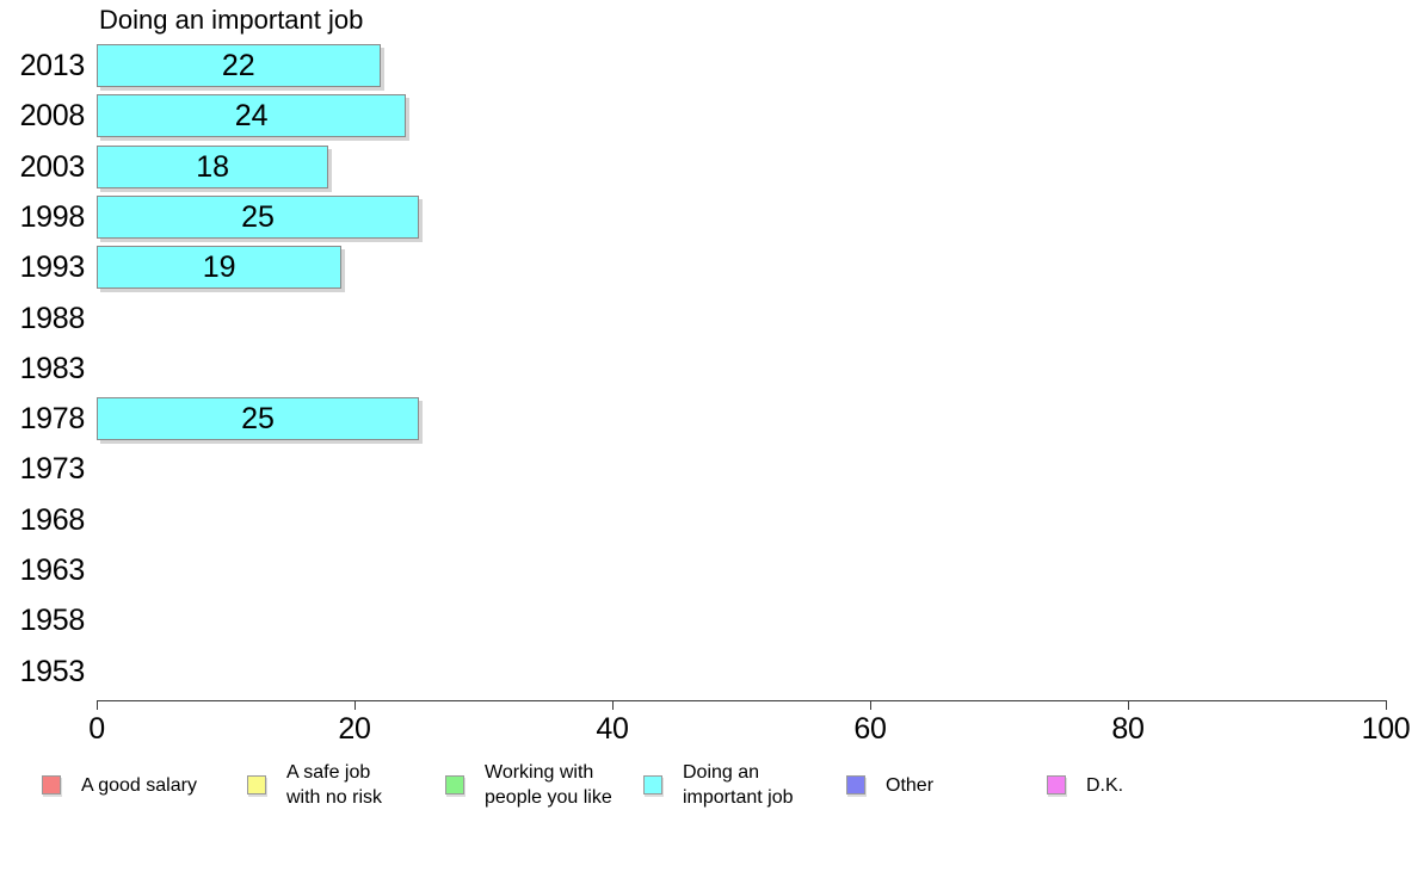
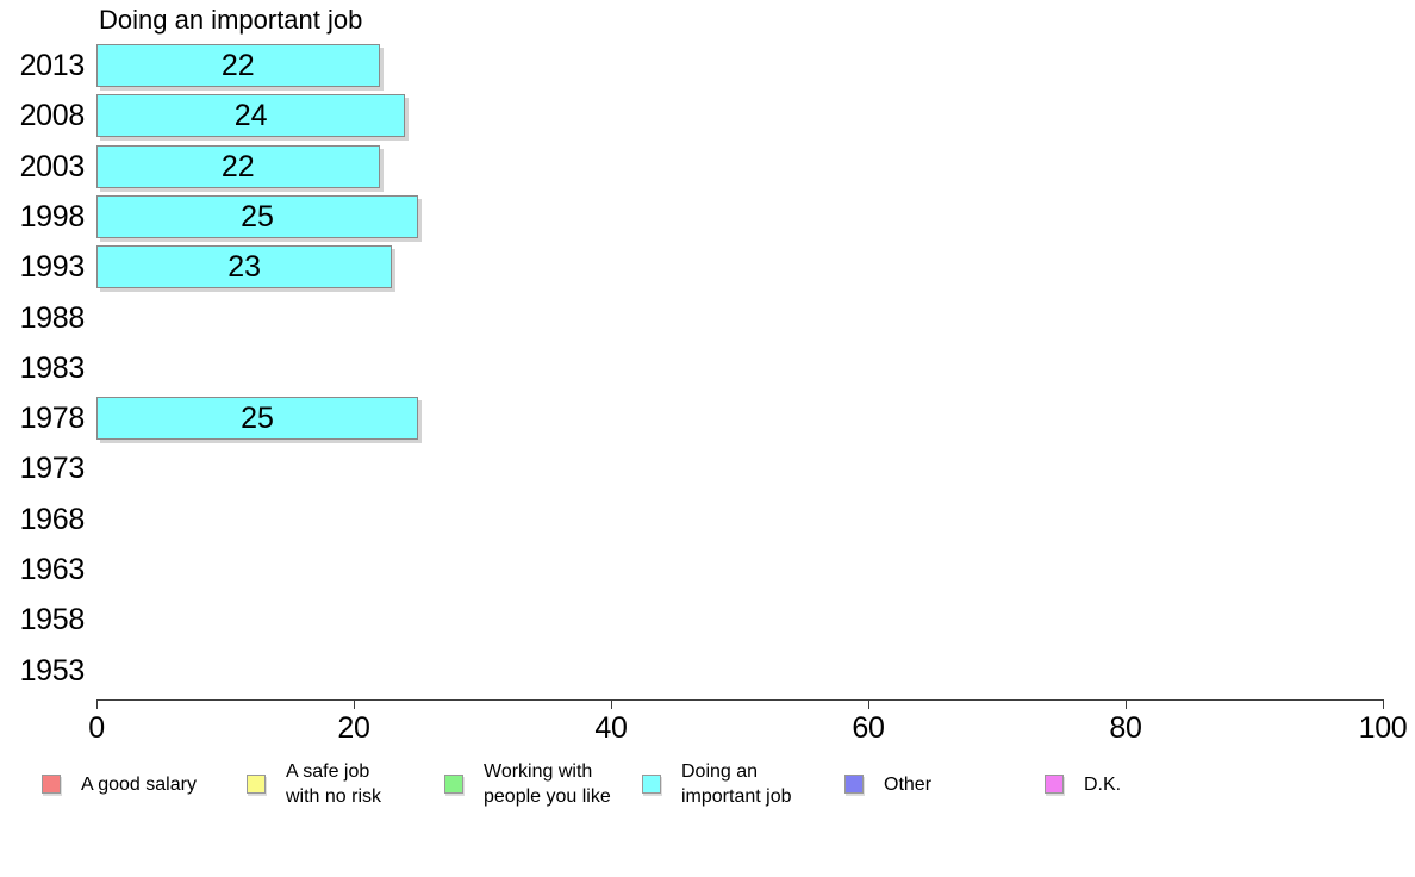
2003: 18 -> 22
1993: 19 -> 23
